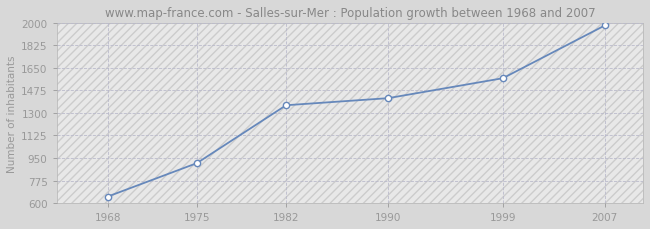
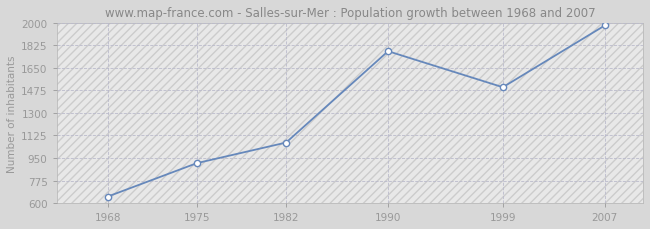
1982: 1360 -> 1070
1990: 1420 -> 1780
1999: 1570 -> 1500
